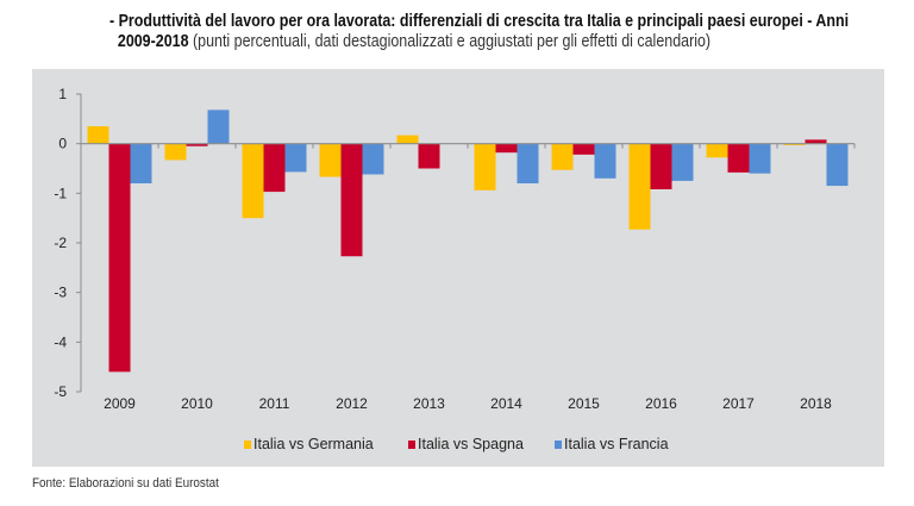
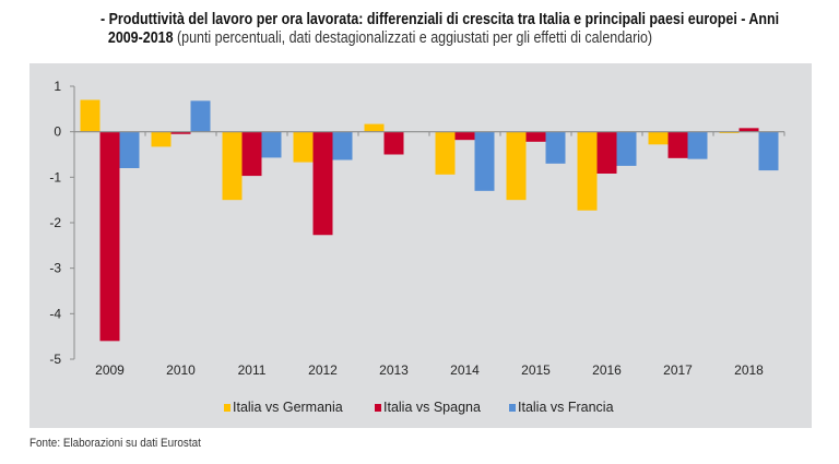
Italia vs Germania/2009: 0.3 -> 0.7
Italia vs Francia/2014: -0.8 -> -1.3
Italia vs Germania/2015: -0.5 -> -1.5
